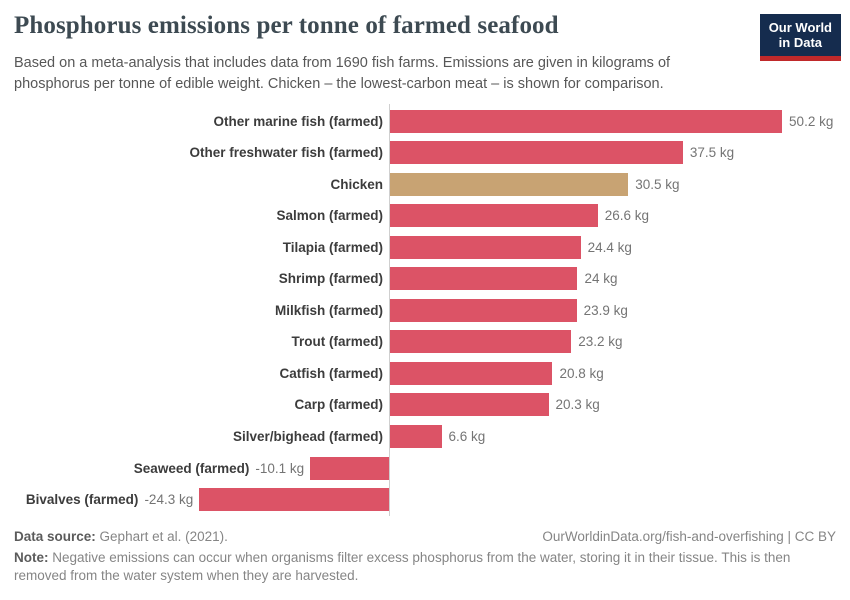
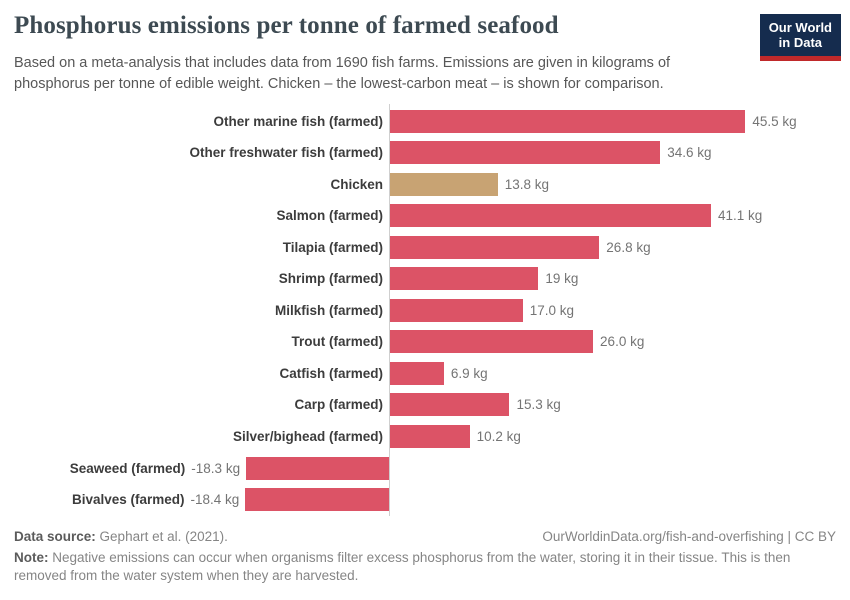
Other marine fish (farmed): 50.2 -> 45.5
Other freshwater fish (farmed): 37.5 -> 34.6
Chicken: 30.5 -> 13.8
Salmon (farmed): 26.6 -> 41.1
Tilapia (farmed): 24.4 -> 26.8
Shrimp (farmed): 24 -> 19
Milkfish (farmed): 23.9 -> 17.0
Trout (farmed): 23.2 -> 26.0
Catfish (farmed): 20.8 -> 6.9
Carp (farmed): 20.3 -> 15.3
Silver/bighead (farmed): 6.6 -> 10.2
Seaweed (farmed): -10.1 -> -18.3
Bivalves (farmed): -24.3 -> -18.4
